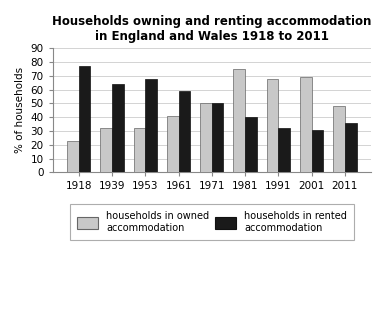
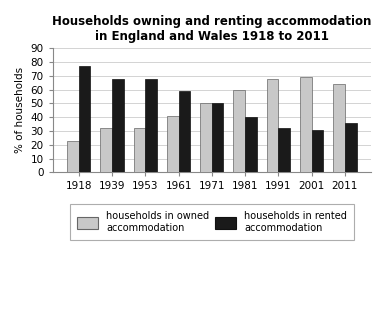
households in rented accommodation/1939: 64 -> 68
households in owned accommodation/1981: 75 -> 60
households in owned accommodation/2011: 48 -> 64
